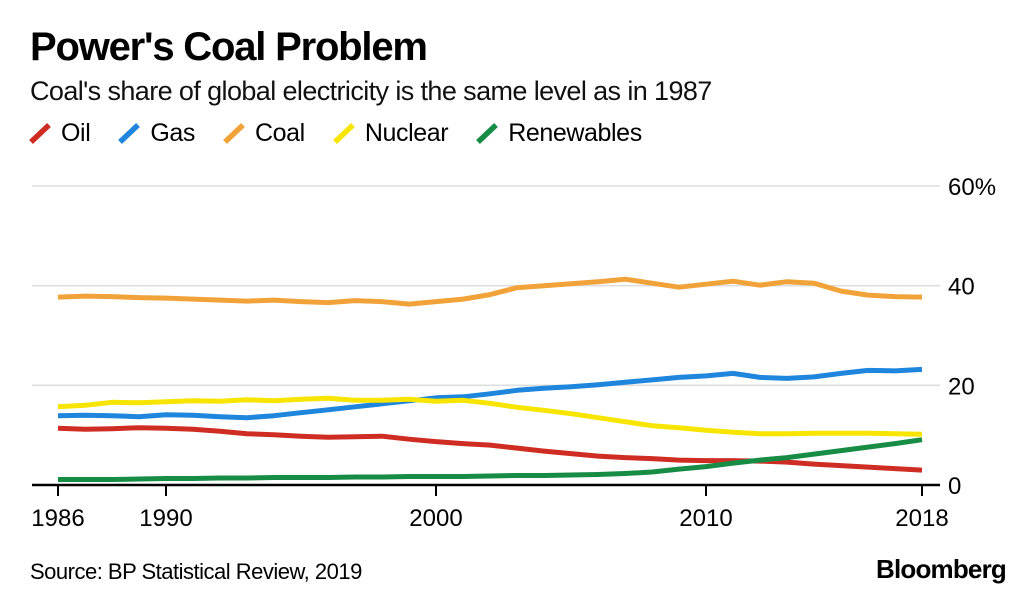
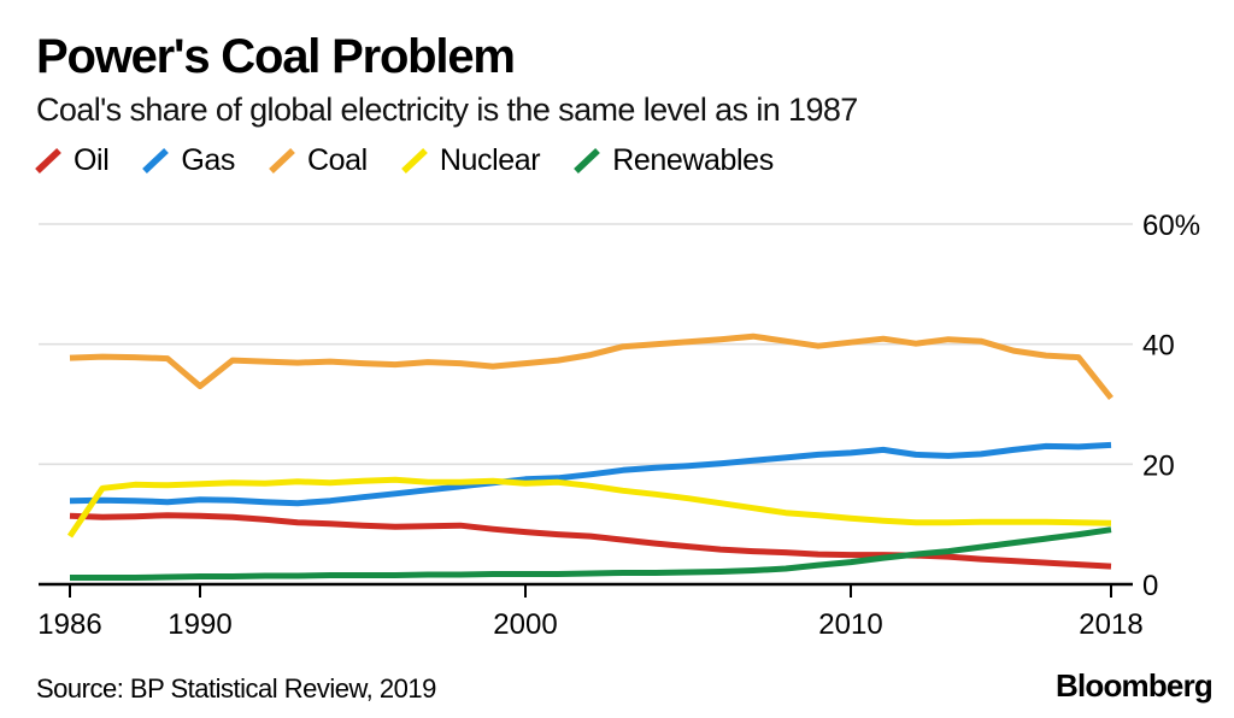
Nuclear/1986: 16% -> 8%
Coal/1990: 38% -> 33%
Coal/2018: 38% -> 31%
